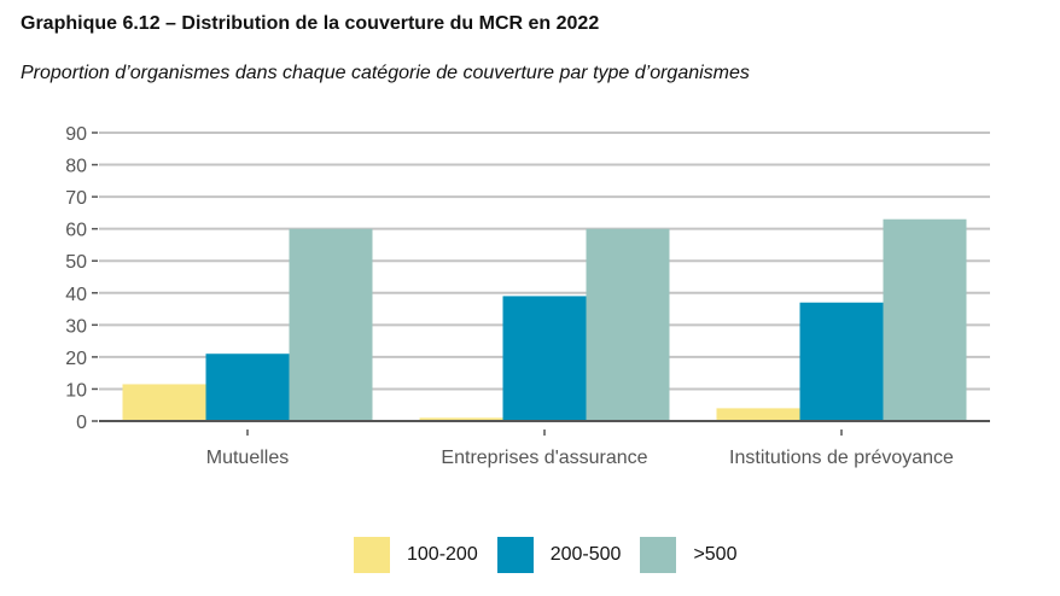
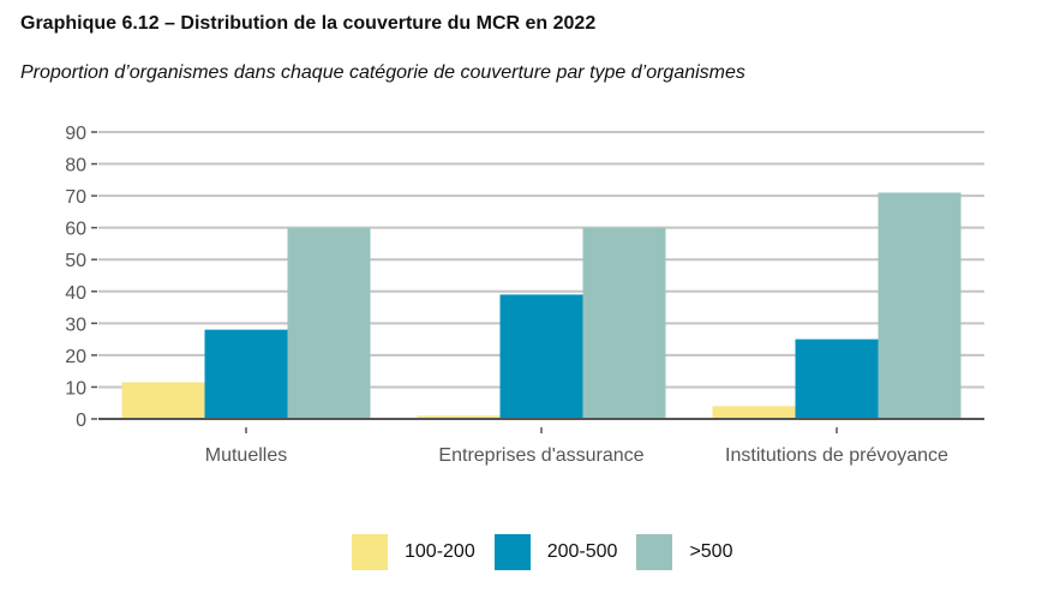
200-500/Mutuelles: 21 -> 28
200-500/Institutions de prévoyance: 37 -> 25
>500/Institutions de prévoyance: 63 -> 71
